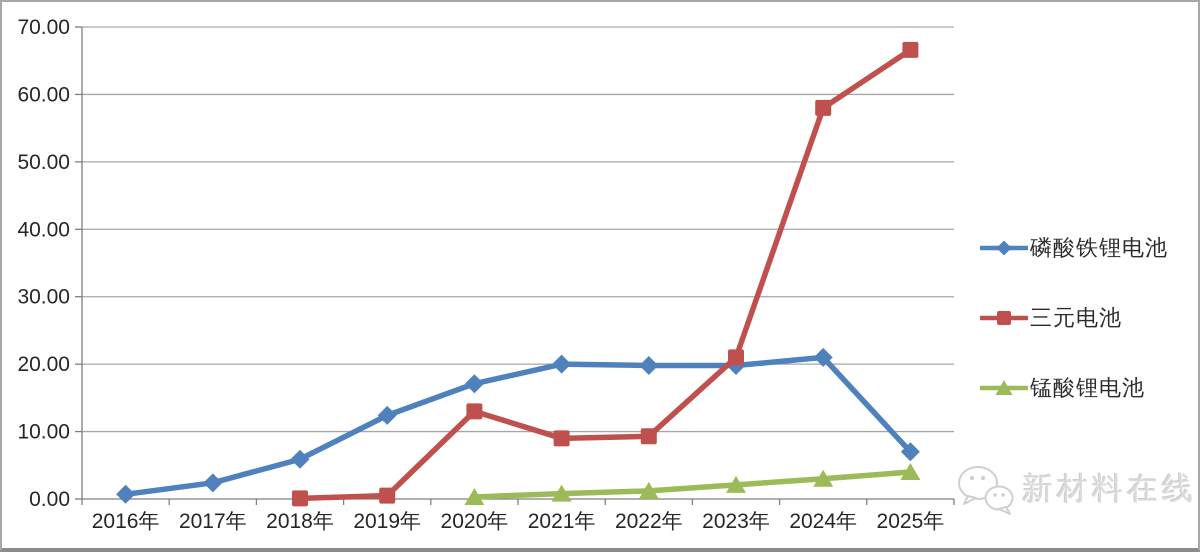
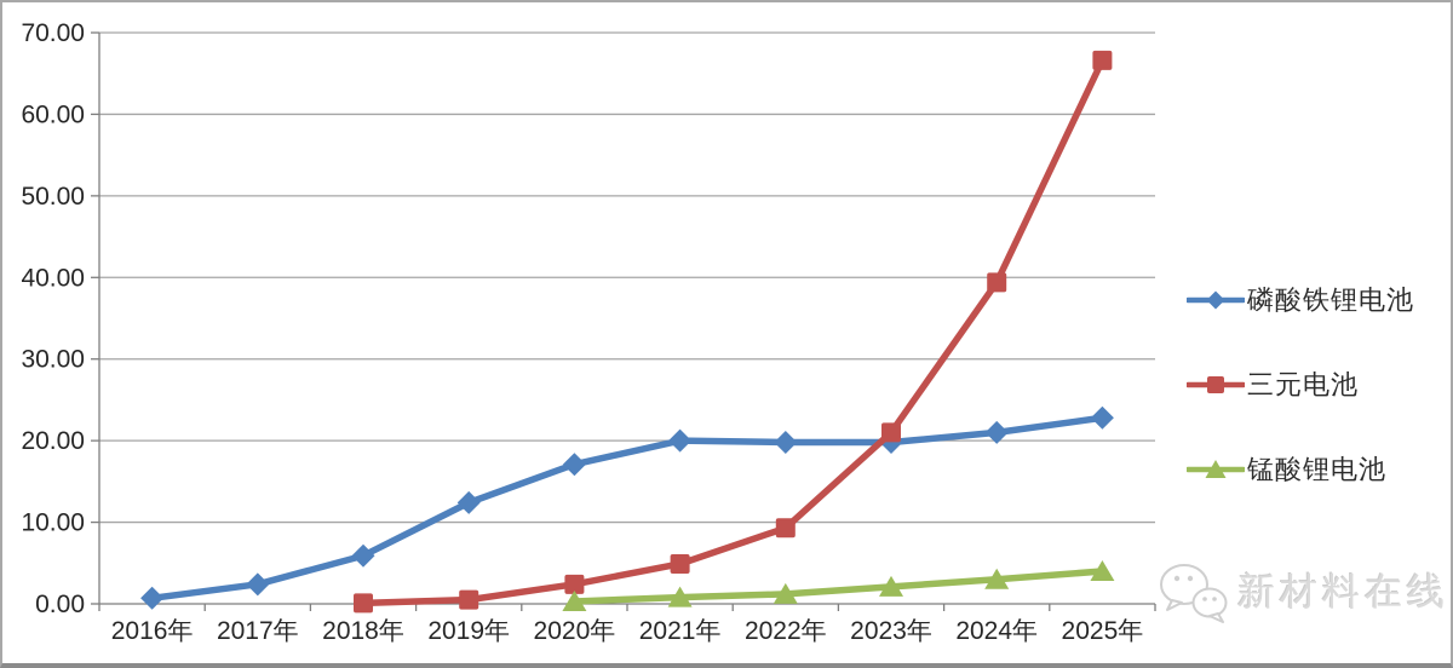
三元电池/2020年: 13 -> 2
三元电池/2021年: 9 -> 5
三元电池/2024年: 58 -> 39
磷酸铁锂电池/2025年: 7 -> 23
